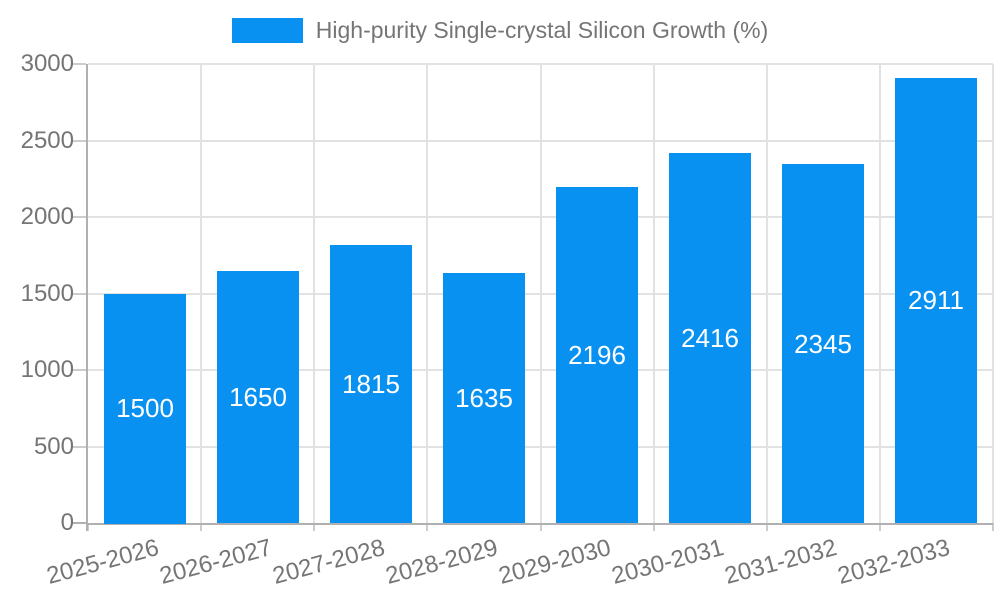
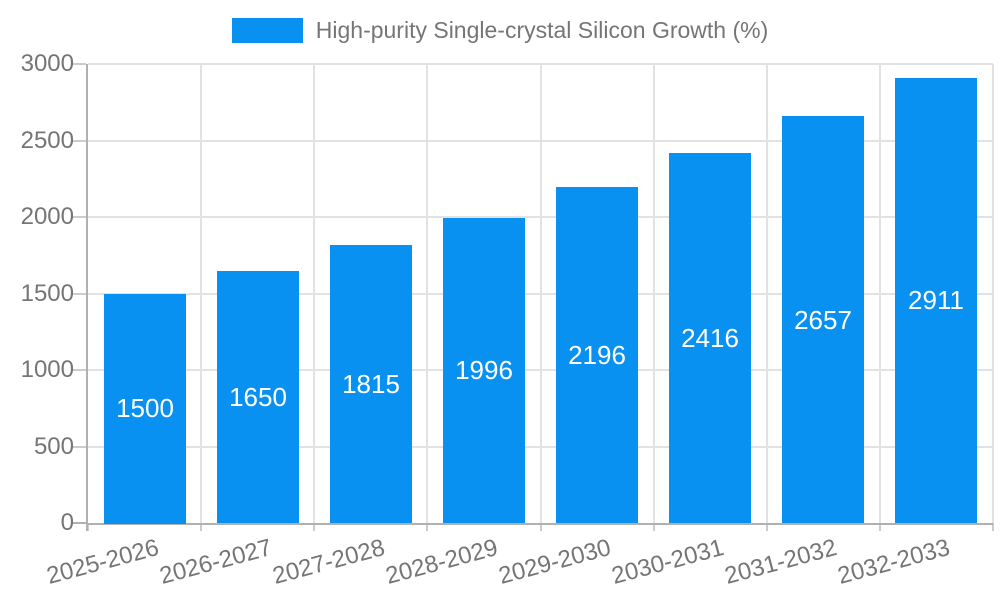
2028-2029: 1635 -> 1996
2031-2032: 2345 -> 2657
